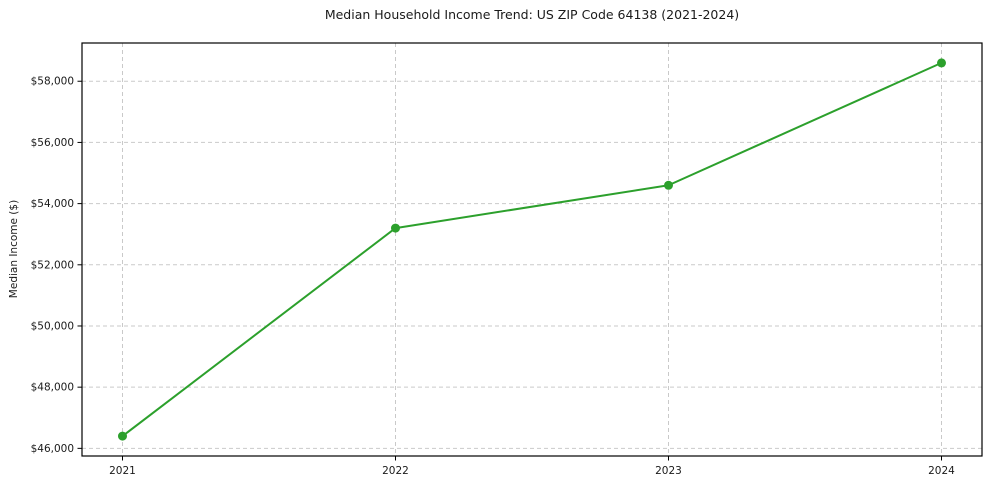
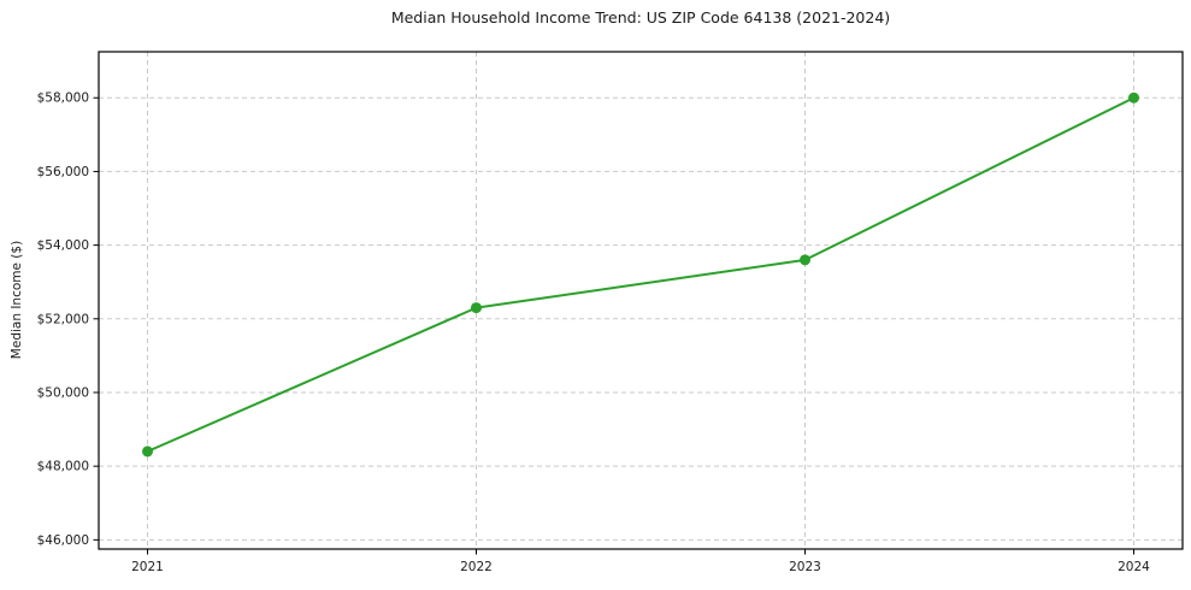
2021: $46400 -> $48400
2022: $53200 -> $52300
2023: $54600 -> $53600
2024: $58600 -> $58000
